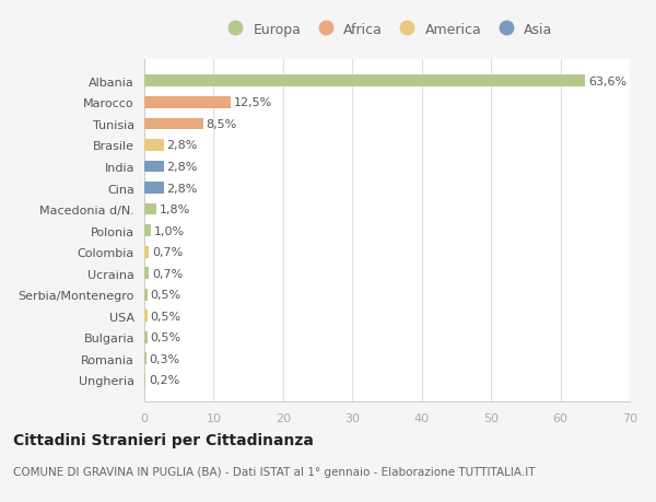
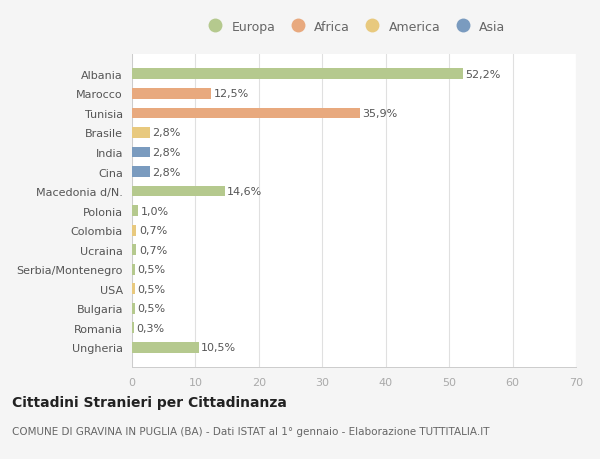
Albania: 63,6% -> 52,2%
Tunisia: 8,5% -> 35,9%
Macedonia d/N.: 1,8% -> 14,6%
Ungheria: 0,2% -> 10,5%
